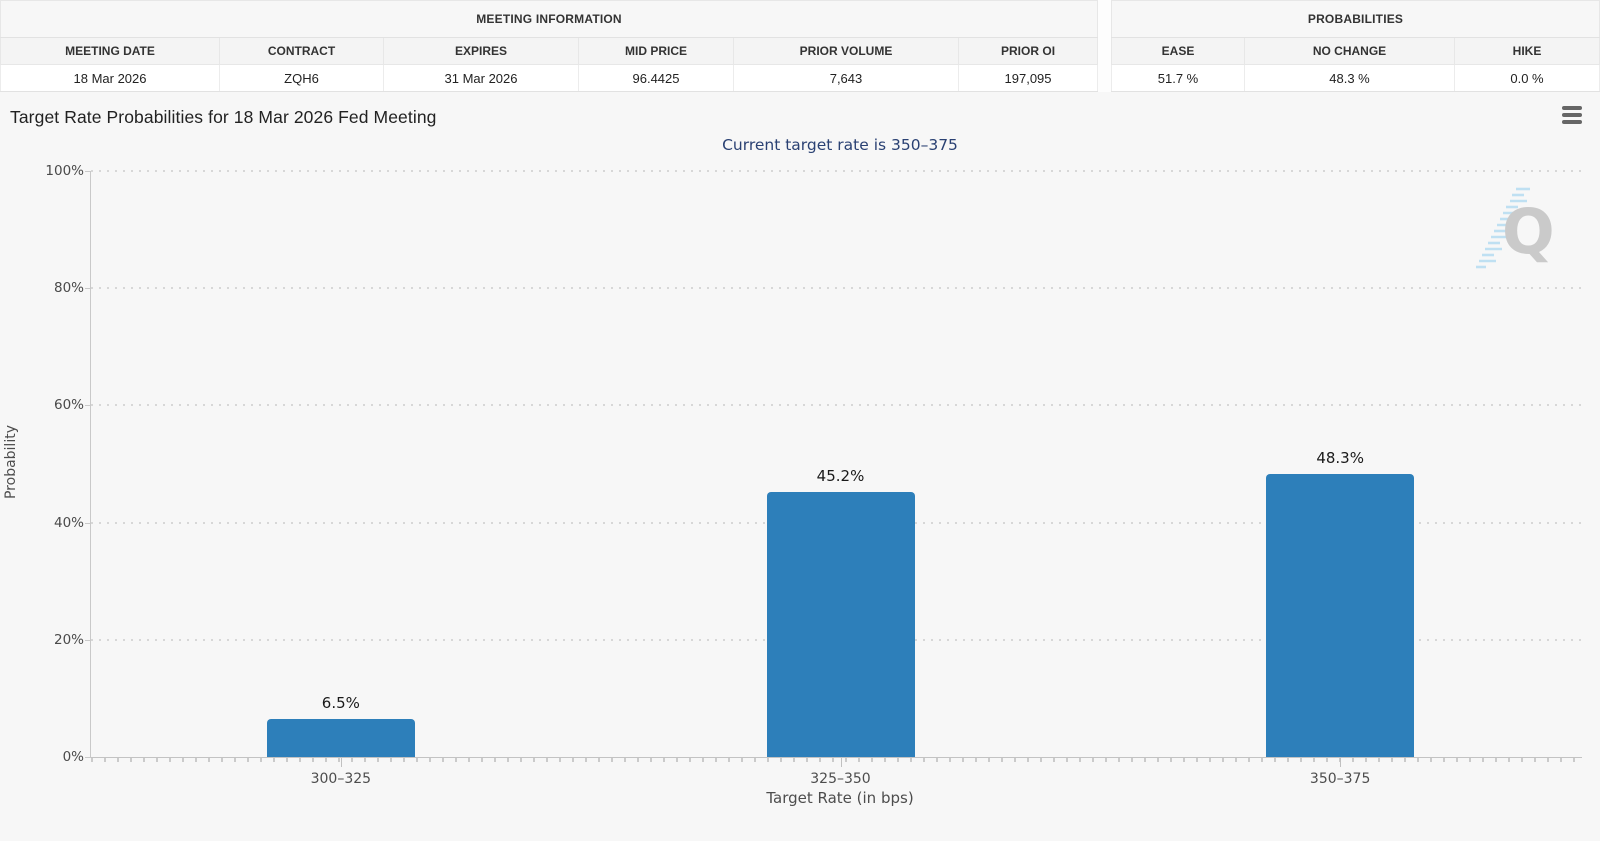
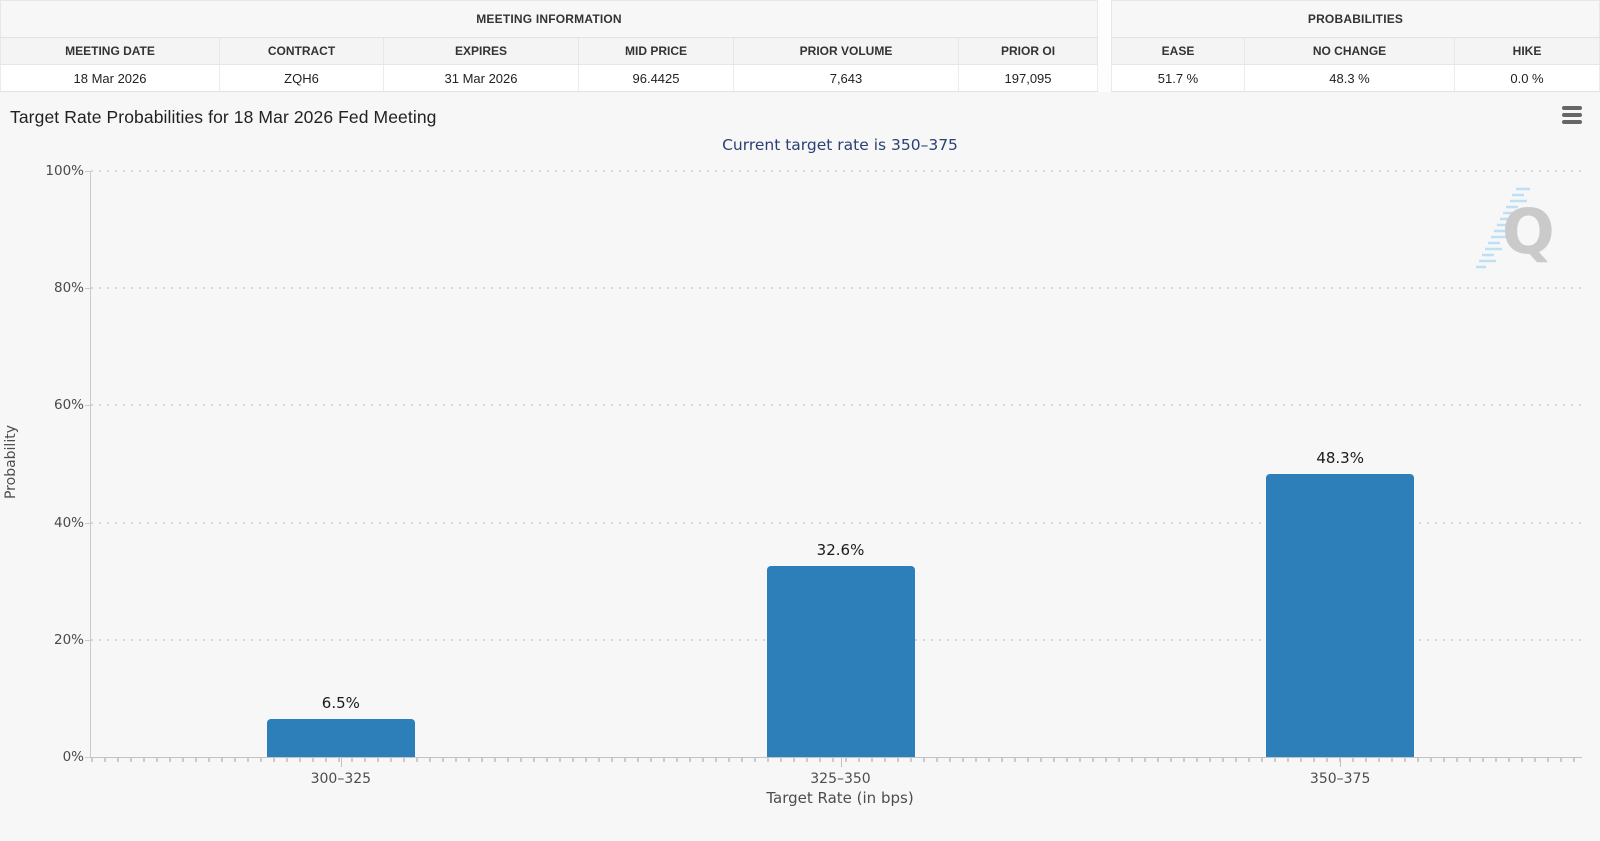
325–350: 45.2% -> 32.6%
